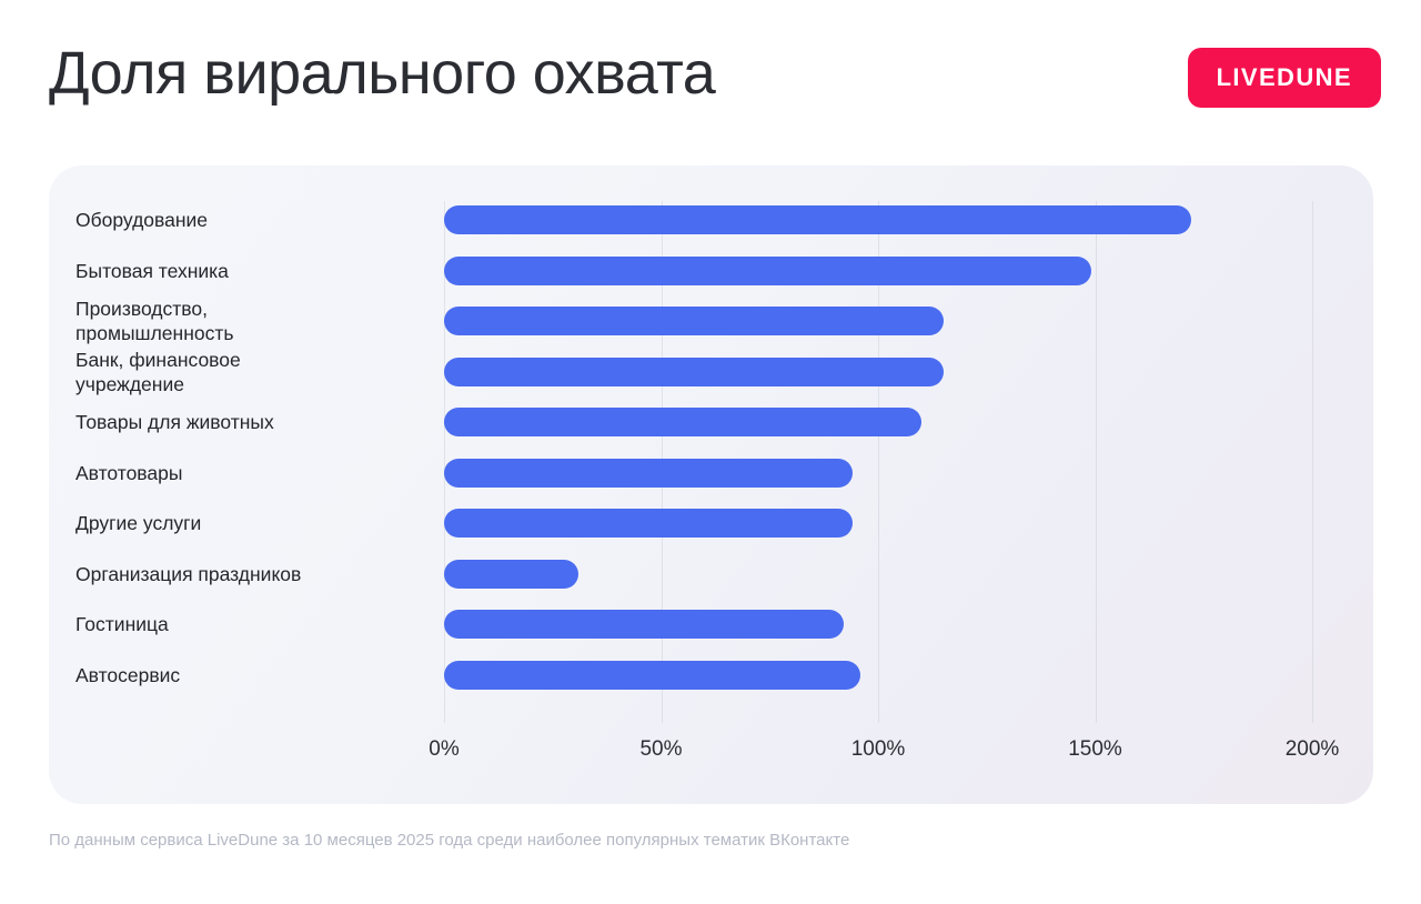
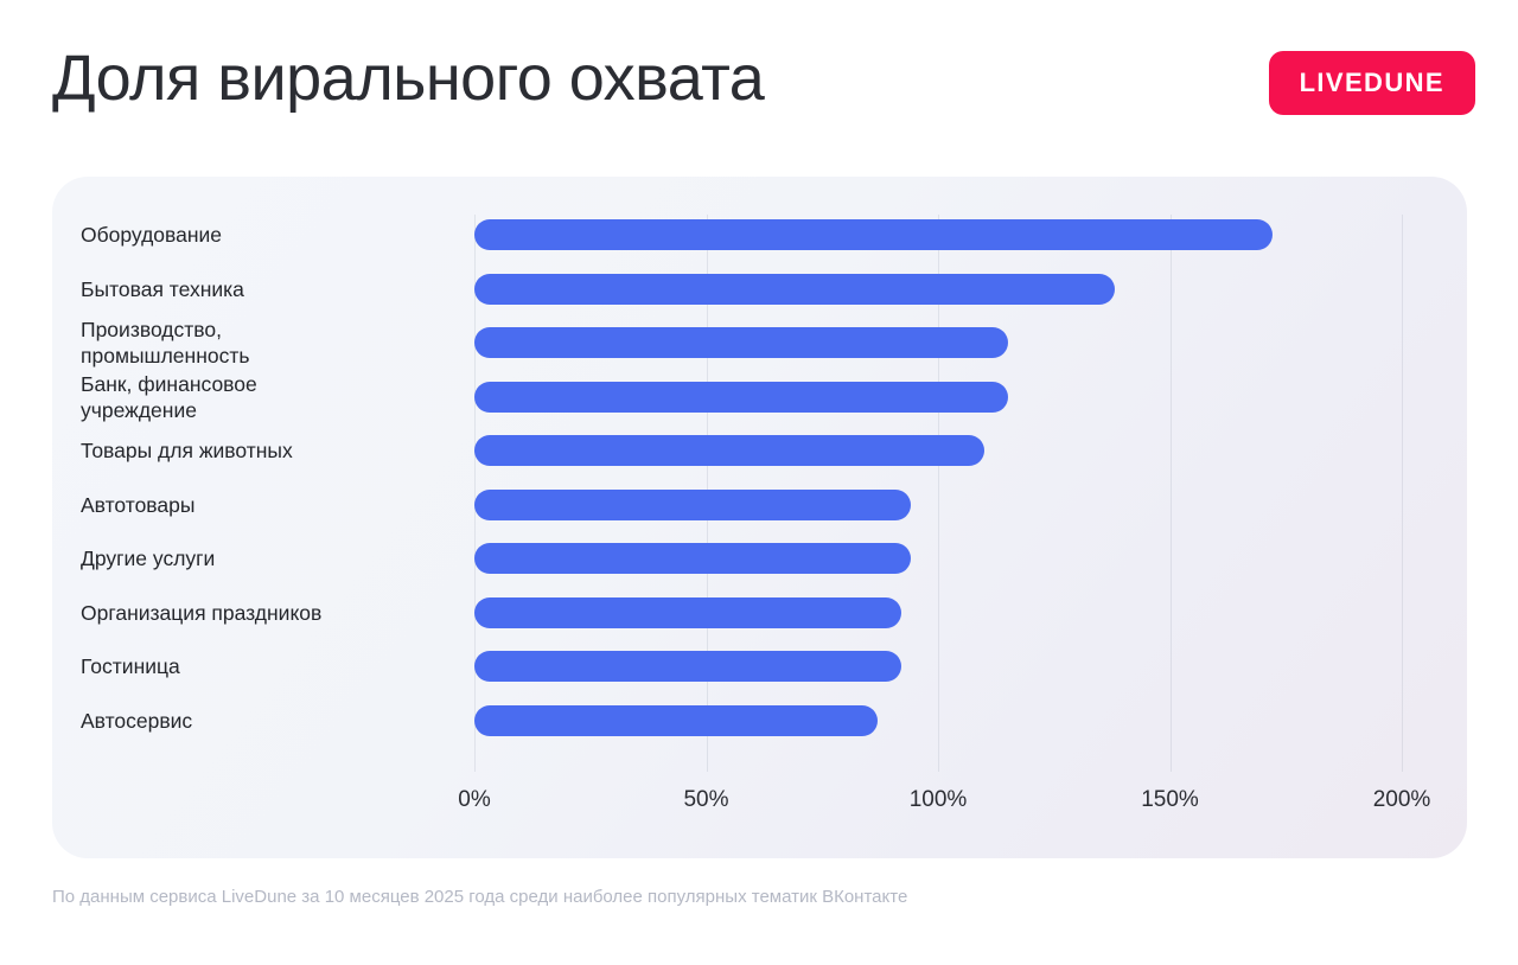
Бытовая техника: 149% -> 138%
Организация праздников: 31% -> 92%
Автосервис: 96% -> 87%
